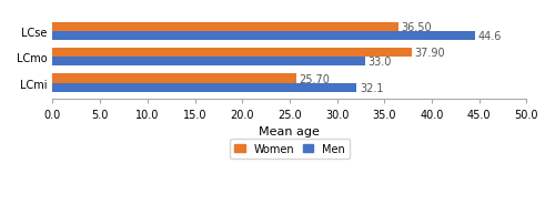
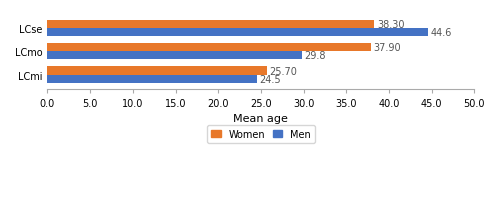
Women/LCse: 36.50 -> 38.30
Men/LCmo: 33.0 -> 29.8
Men/LCmi: 32.1 -> 24.5
